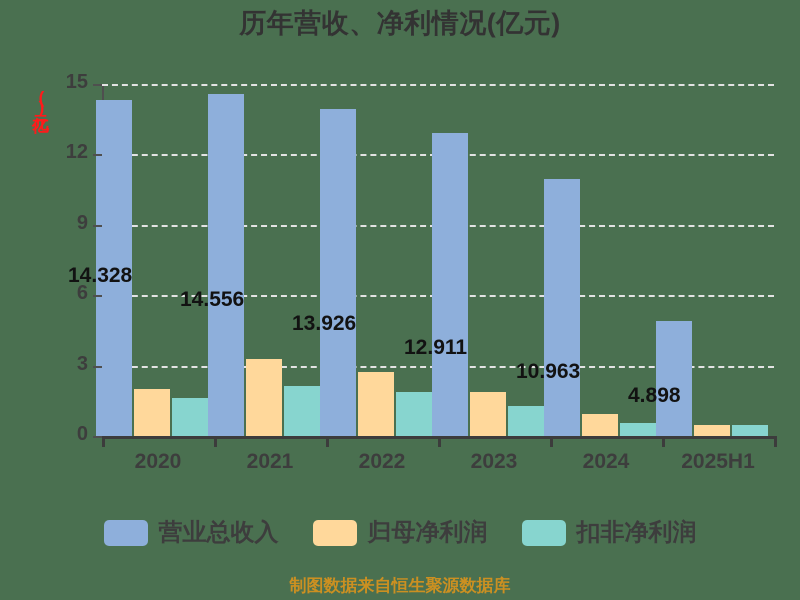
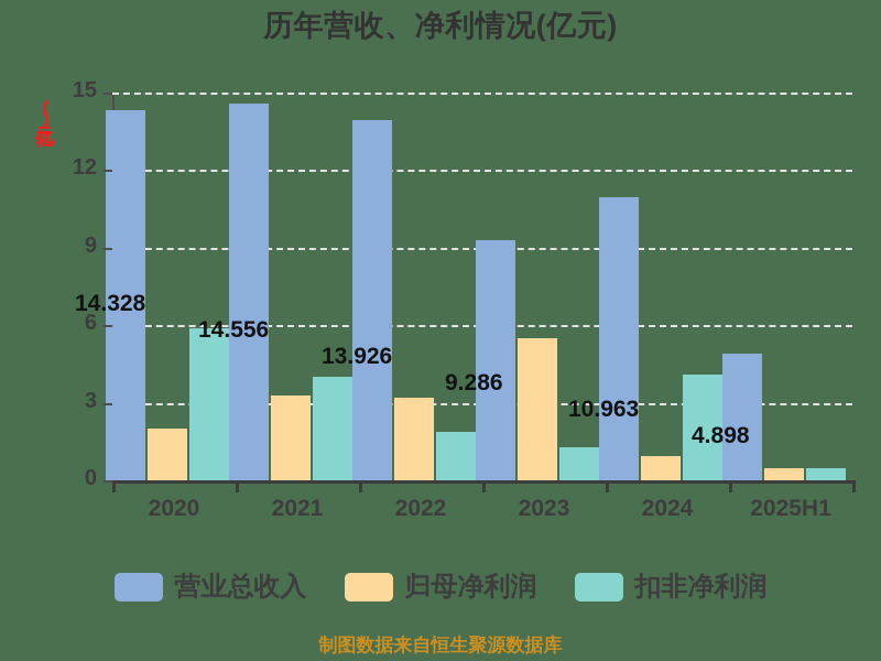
扣非净利润/2020: 1.6 -> 5.9
扣非净利润/2021: 2.1 -> 4.0
归母净利润/2022: 2.7 -> 3.2
营业总收入/2023: 12.911 -> 9.286
归母净利润/2023: 1.9 -> 5.5
扣非净利润/2024: 0.6 -> 4.1
